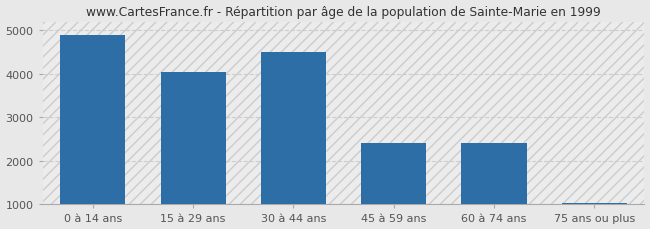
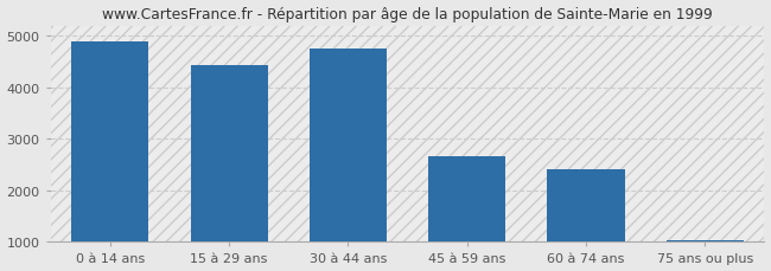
15 à 29 ans: 4050 -> 4440
30 à 44 ans: 4500 -> 4760
45 à 59 ans: 2400 -> 2660
